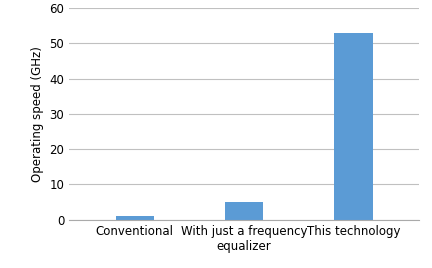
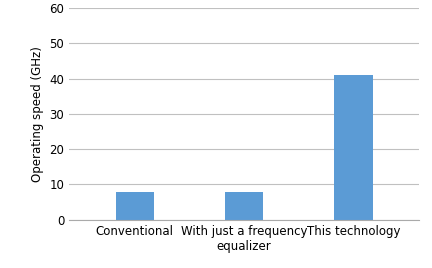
Conventional: 1 -> 8
With just a frequency equalizer: 5 -> 8
This technology: 53 -> 41
